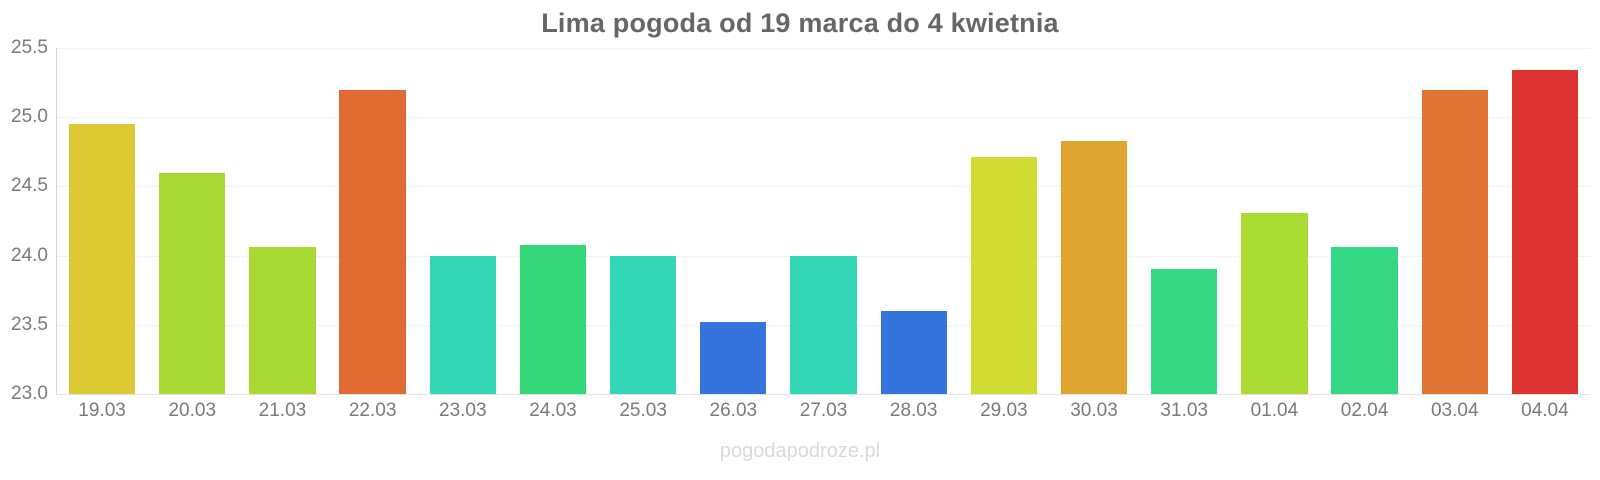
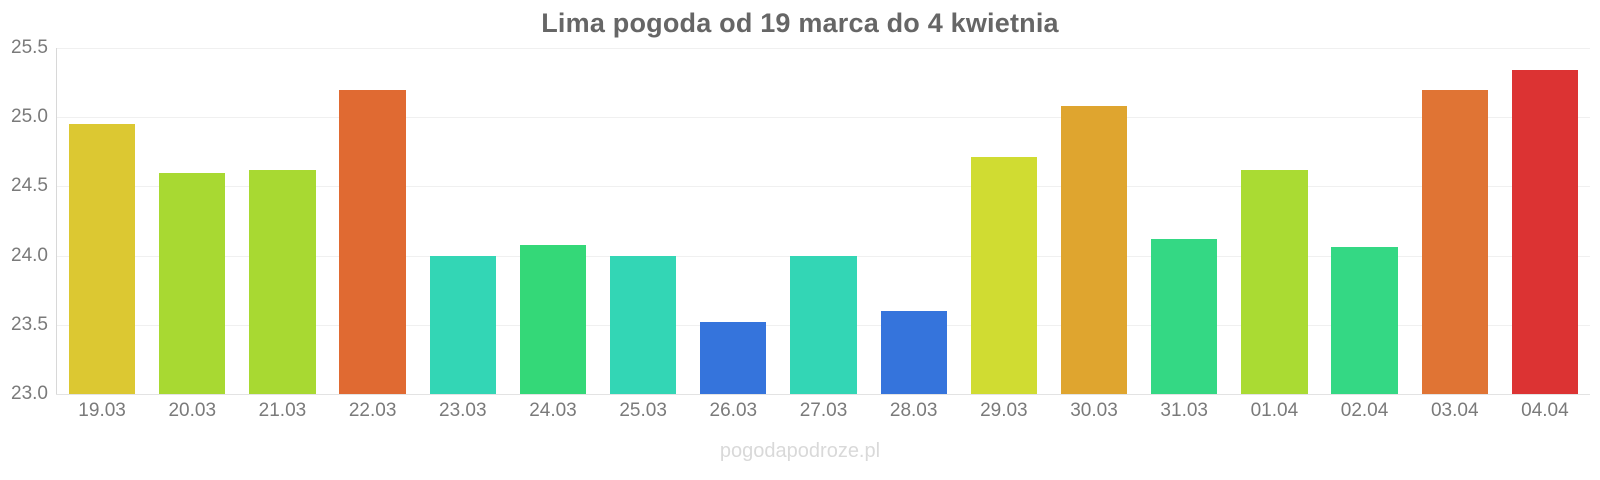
21.03: 24.06 -> 24.62
30.03: 24.83 -> 25.08
31.03: 23.90 -> 24.12
01.04: 24.31 -> 24.62
